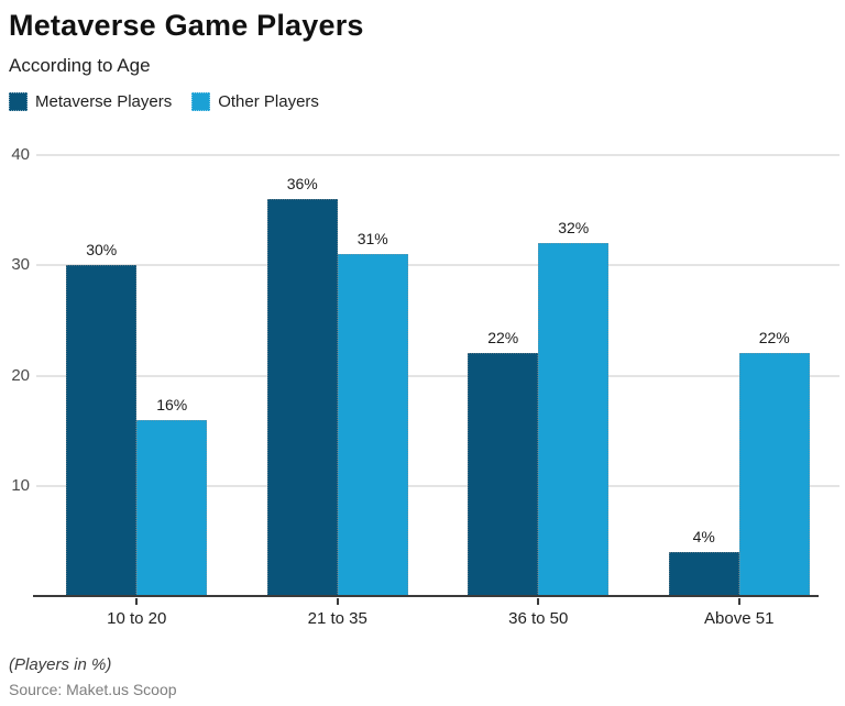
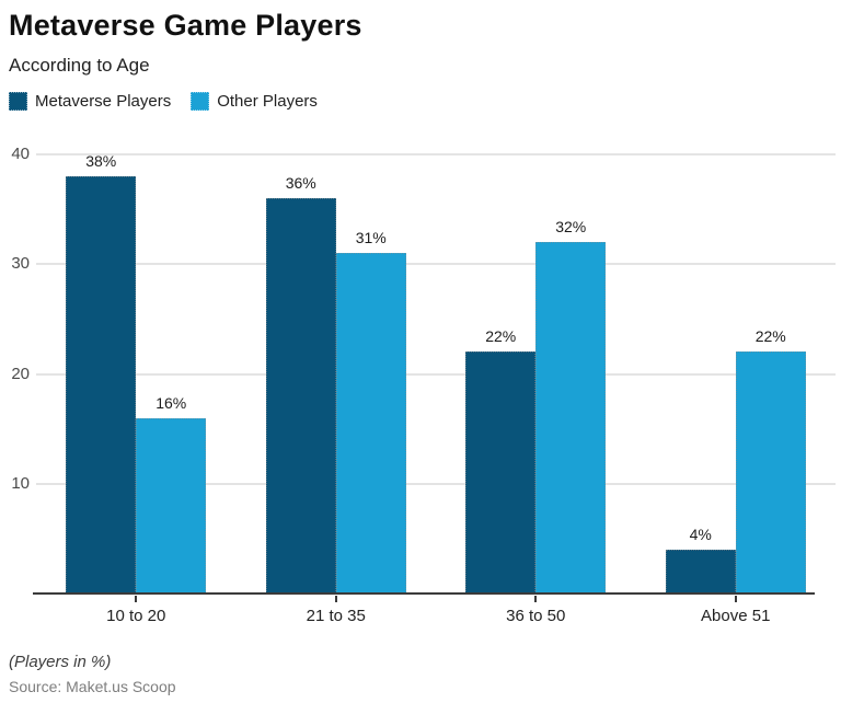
Metaverse Players/10 to 20: 30% -> 38%
